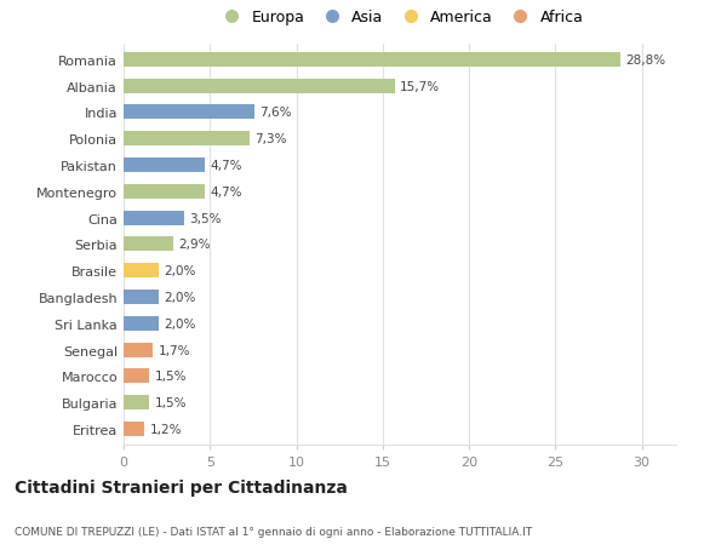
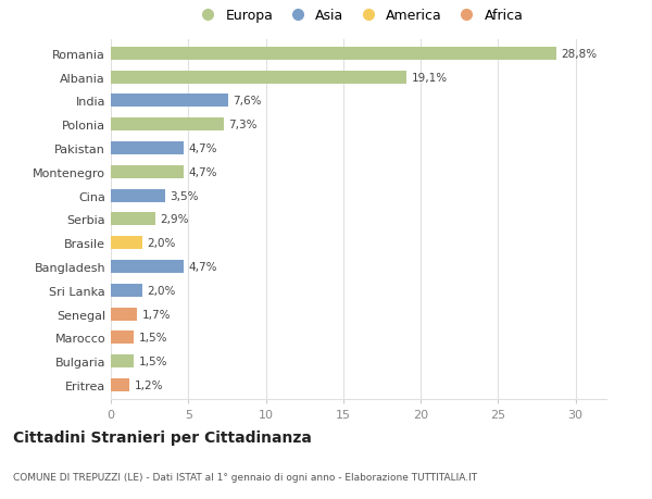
Albania: 15,7% -> 19,1%
Bangladesh: 2,0% -> 4,7%
